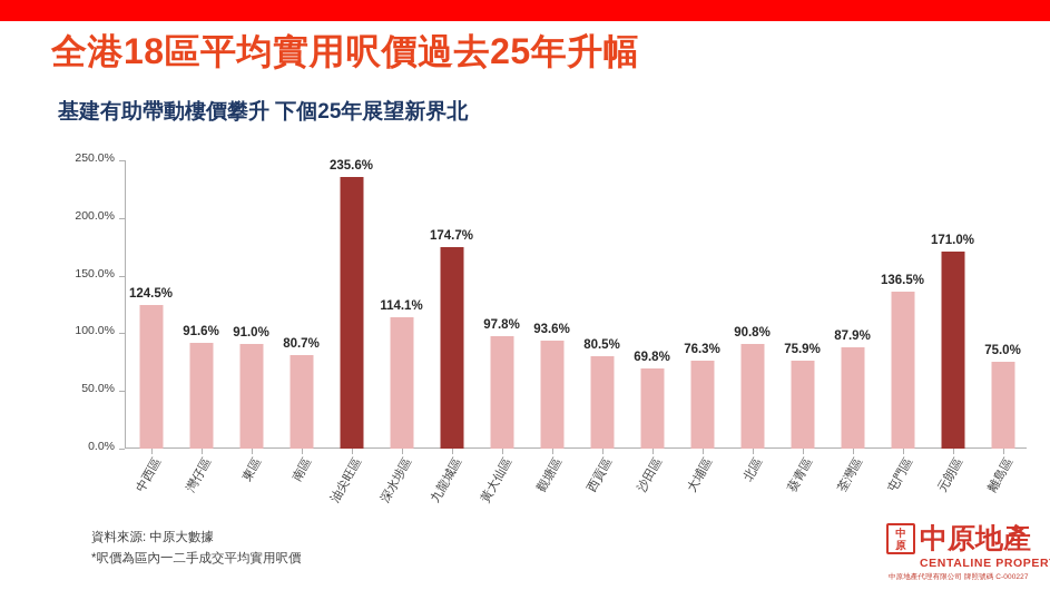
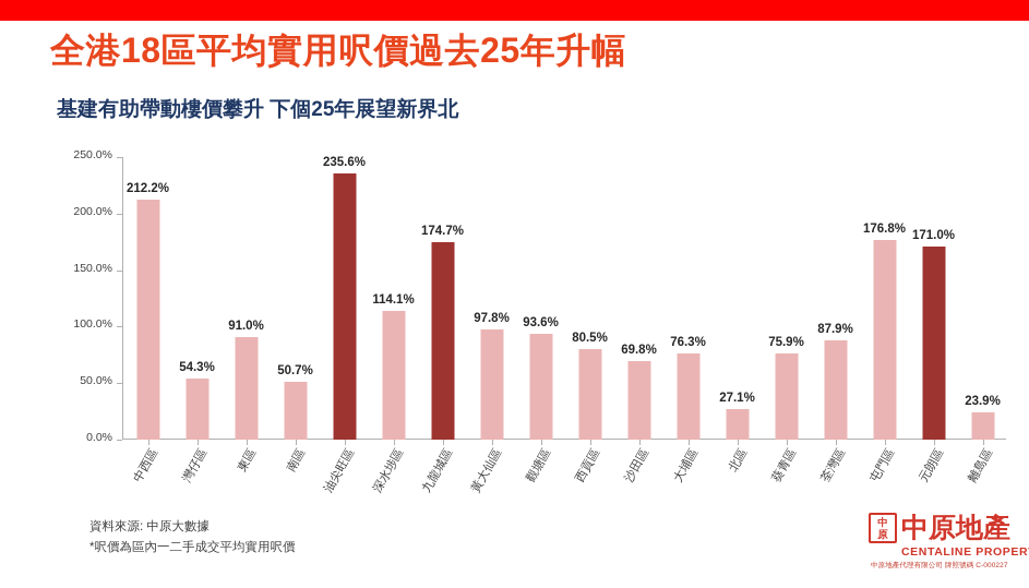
中西區: 124.5% -> 212.2%
灣仔區: 91.6% -> 54.3%
南區: 80.7% -> 50.7%
北區: 90.8% -> 27.1%
屯門區: 136.5% -> 176.8%
離島區: 75.0% -> 23.9%
